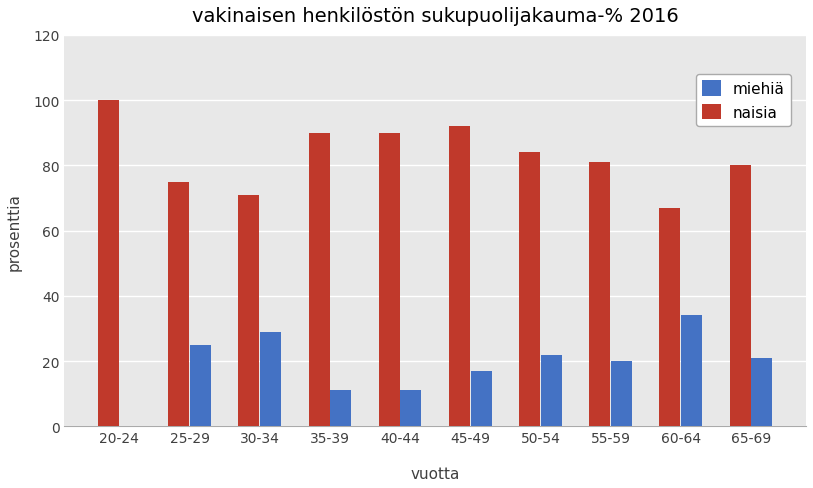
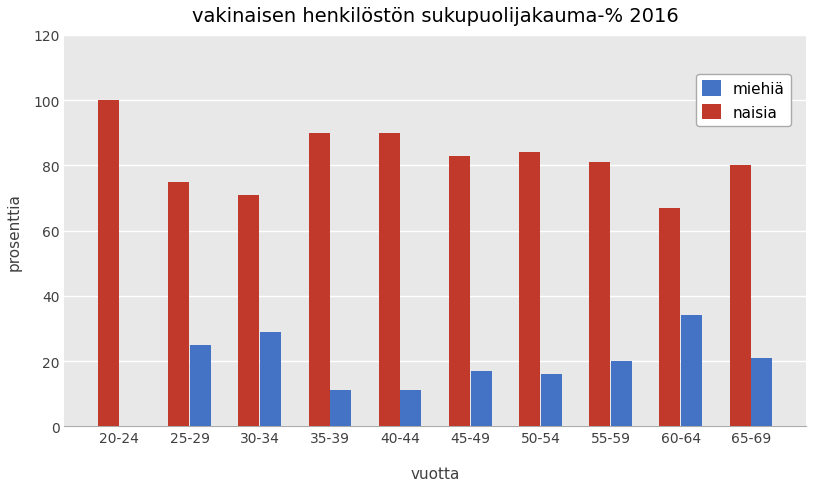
naisia/45-49: 92 -> 83
miehiä/50-54: 22 -> 16
